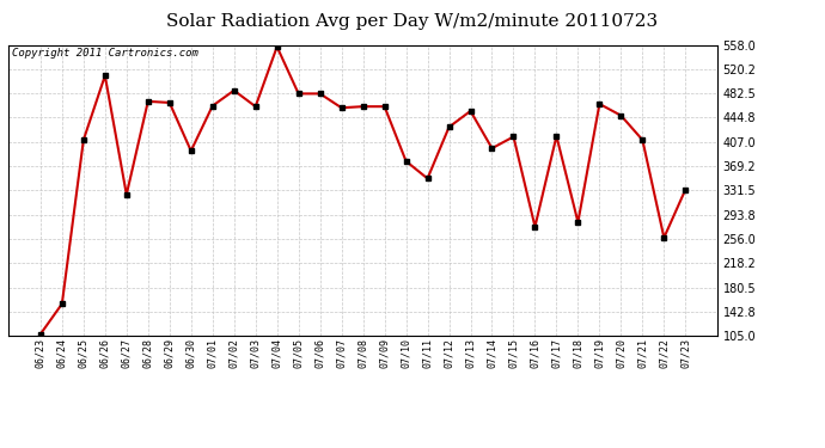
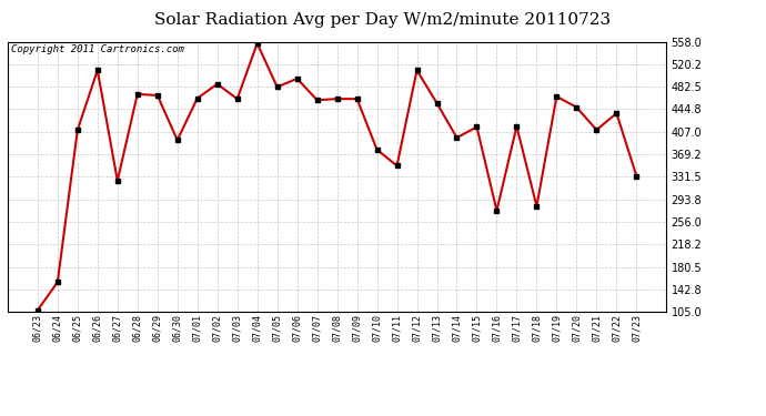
07/06: 482 -> 496
07/12: 430 -> 510
07/22: 258 -> 438
